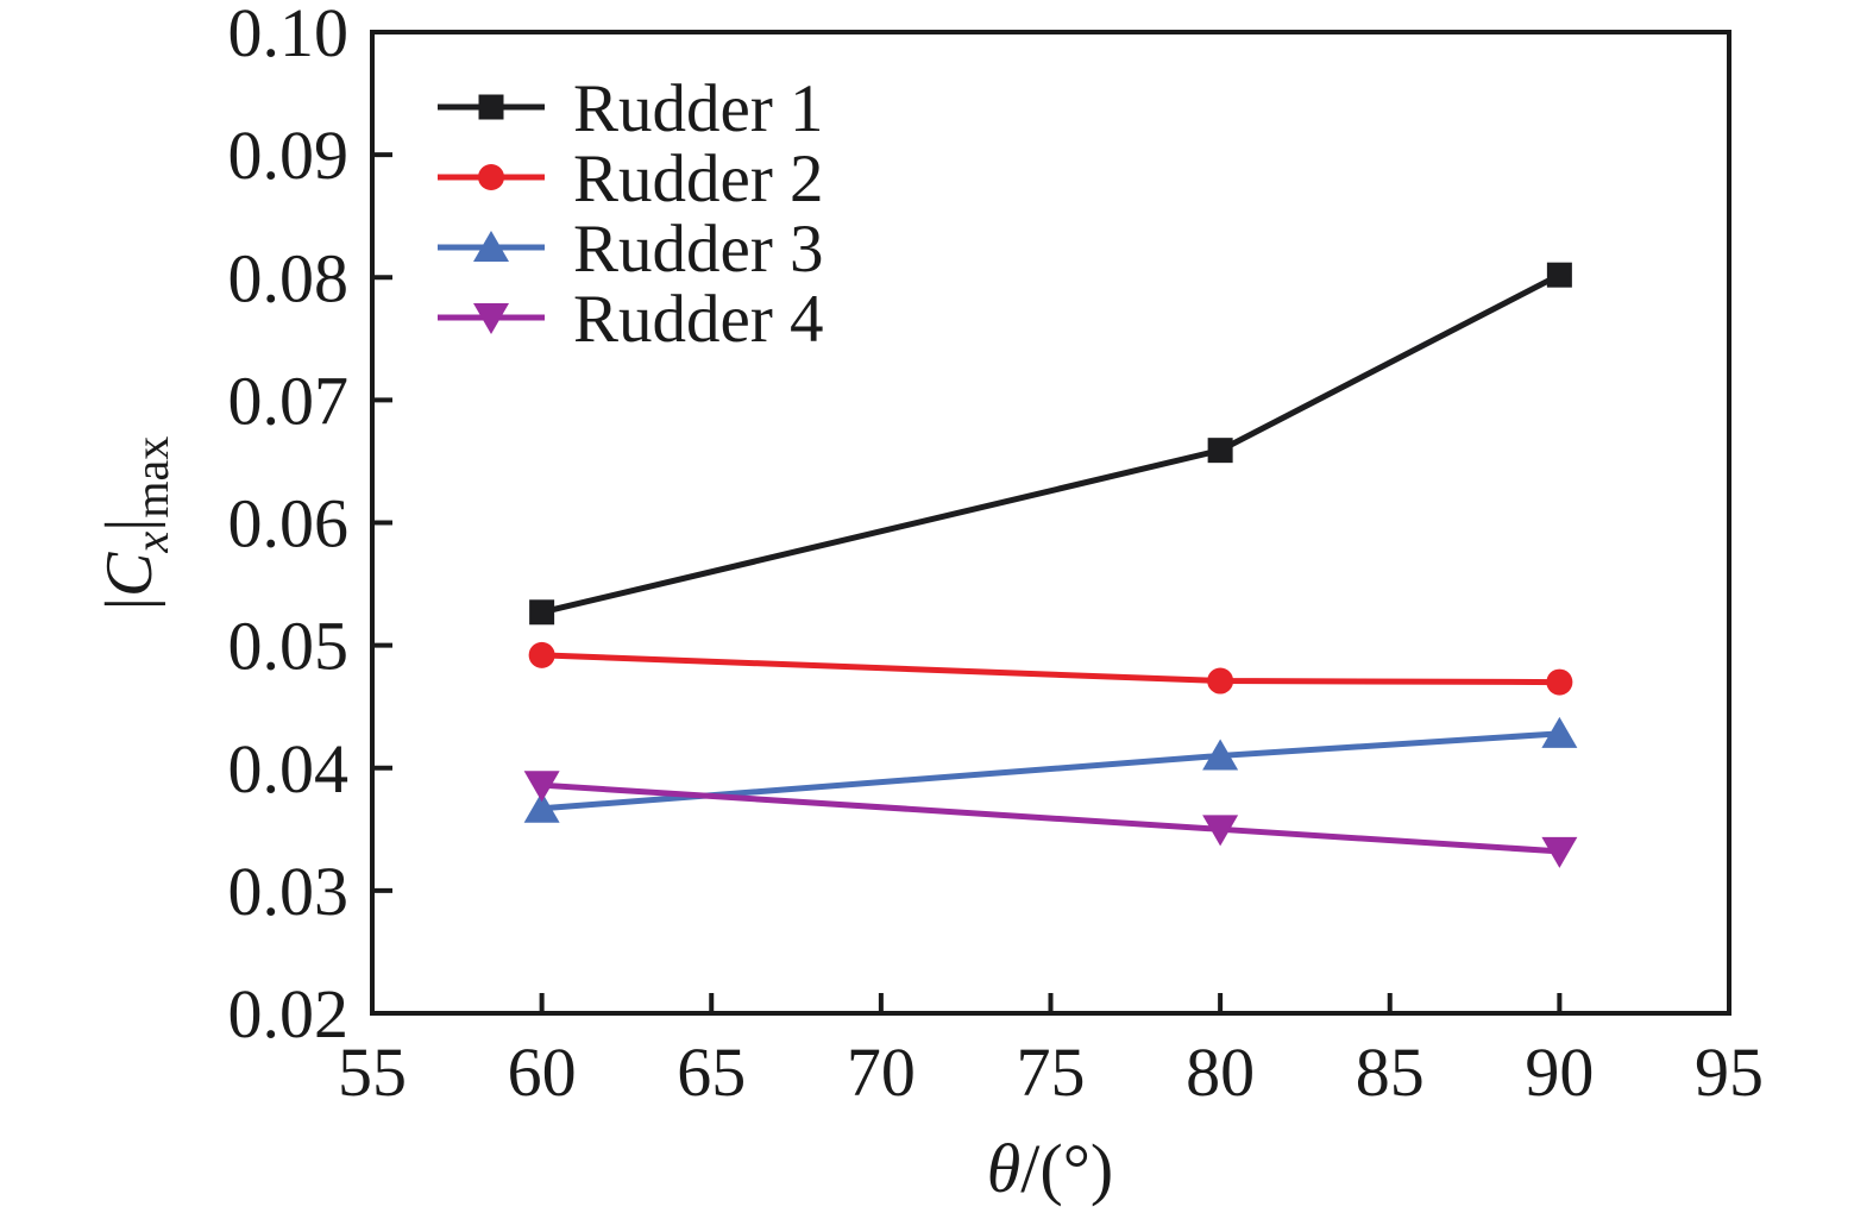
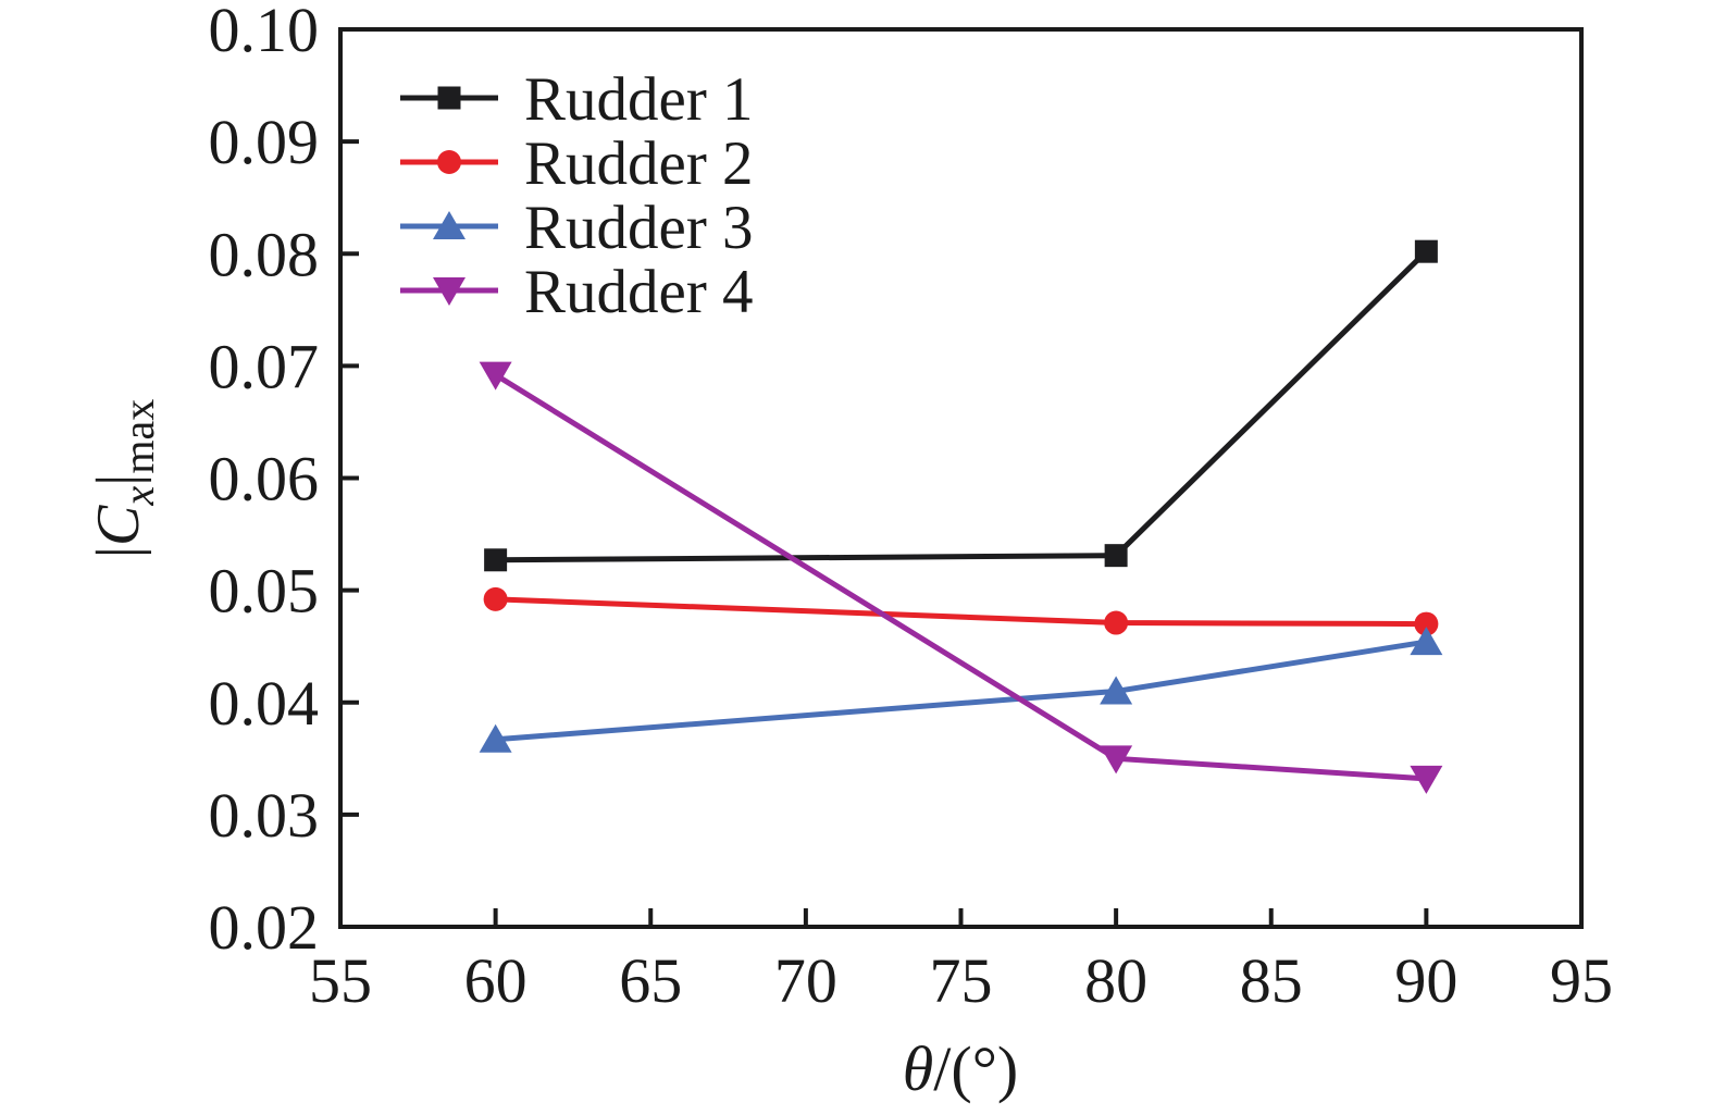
Rudder 4/60: 0.0386 -> 0.0692
Rudder 1/80: 0.0659 -> 0.0531
Rudder 3/90: 0.0428 -> 0.0454
